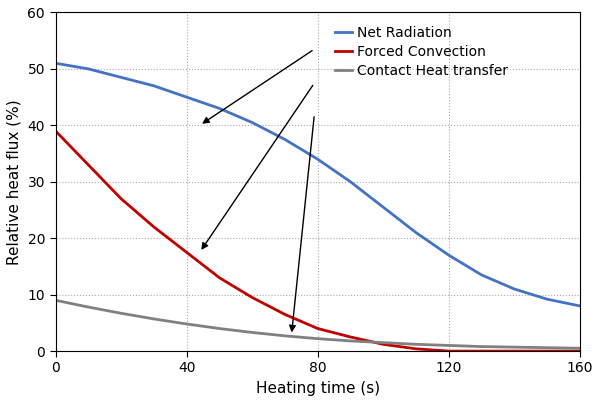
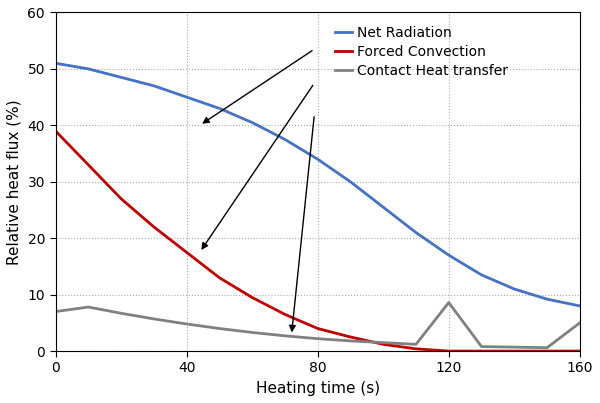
Contact Heat transfer/0: 9.0 -> 7.0
Contact Heat transfer/120: 1.0 -> 8.6
Contact Heat transfer/160: 0.5 -> 5.0
